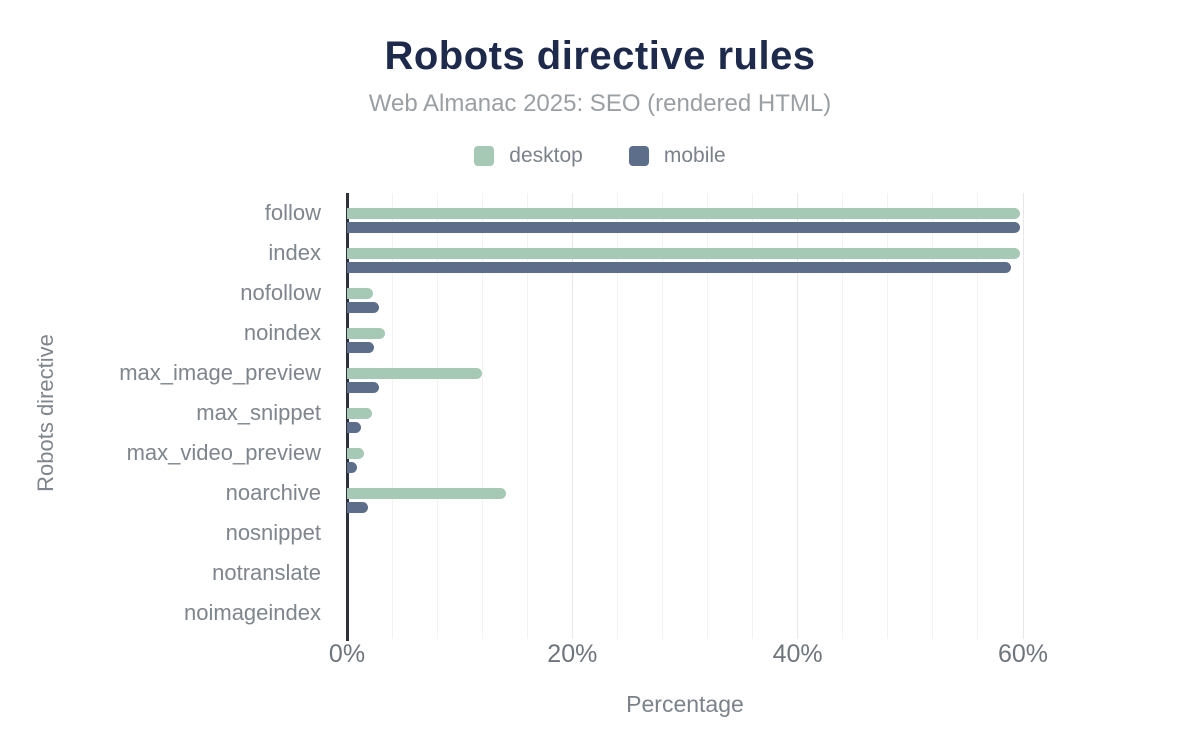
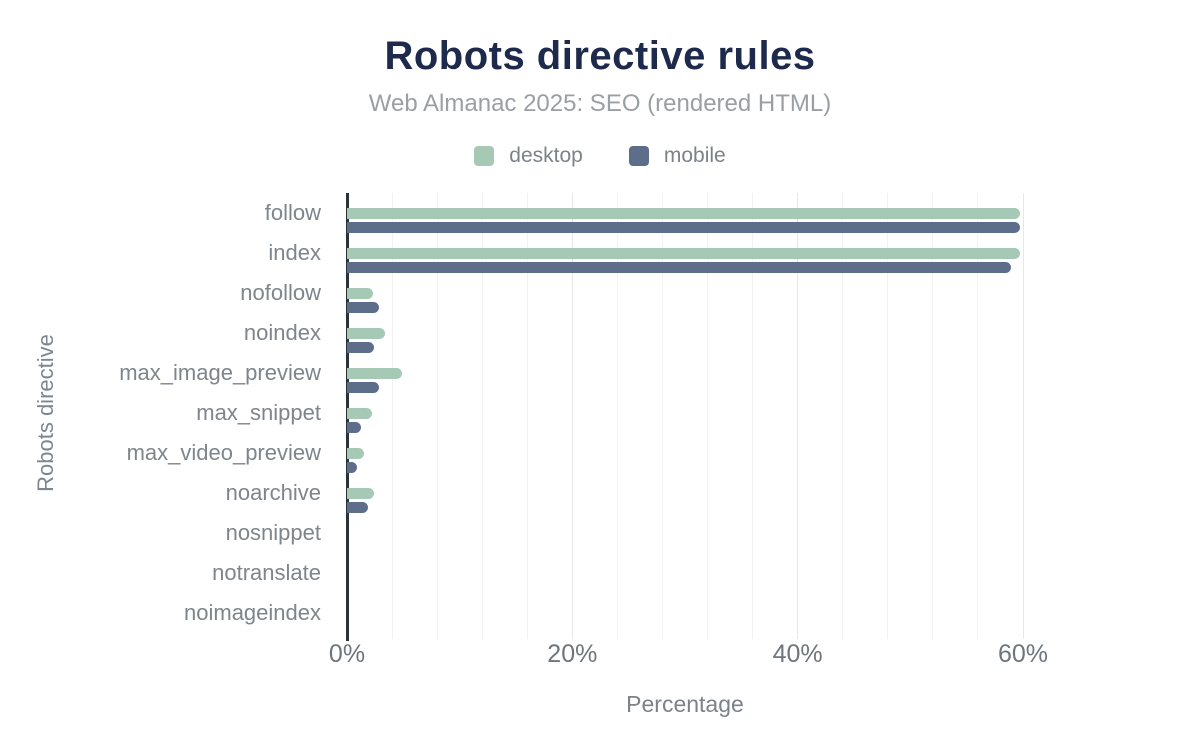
desktop/max_image_preview: 12.0% -> 4.9%
desktop/noarchive: 14.1% -> 2.4%
